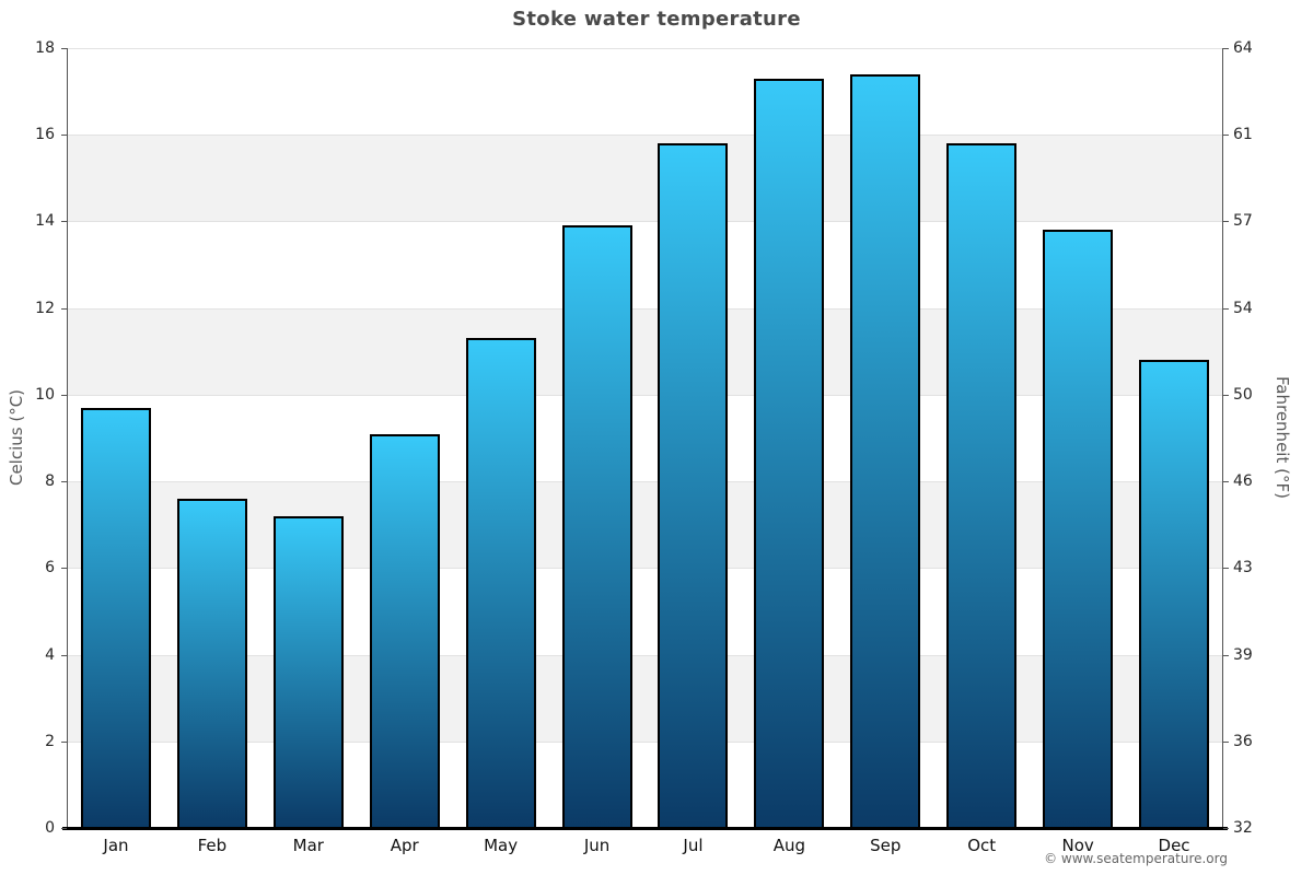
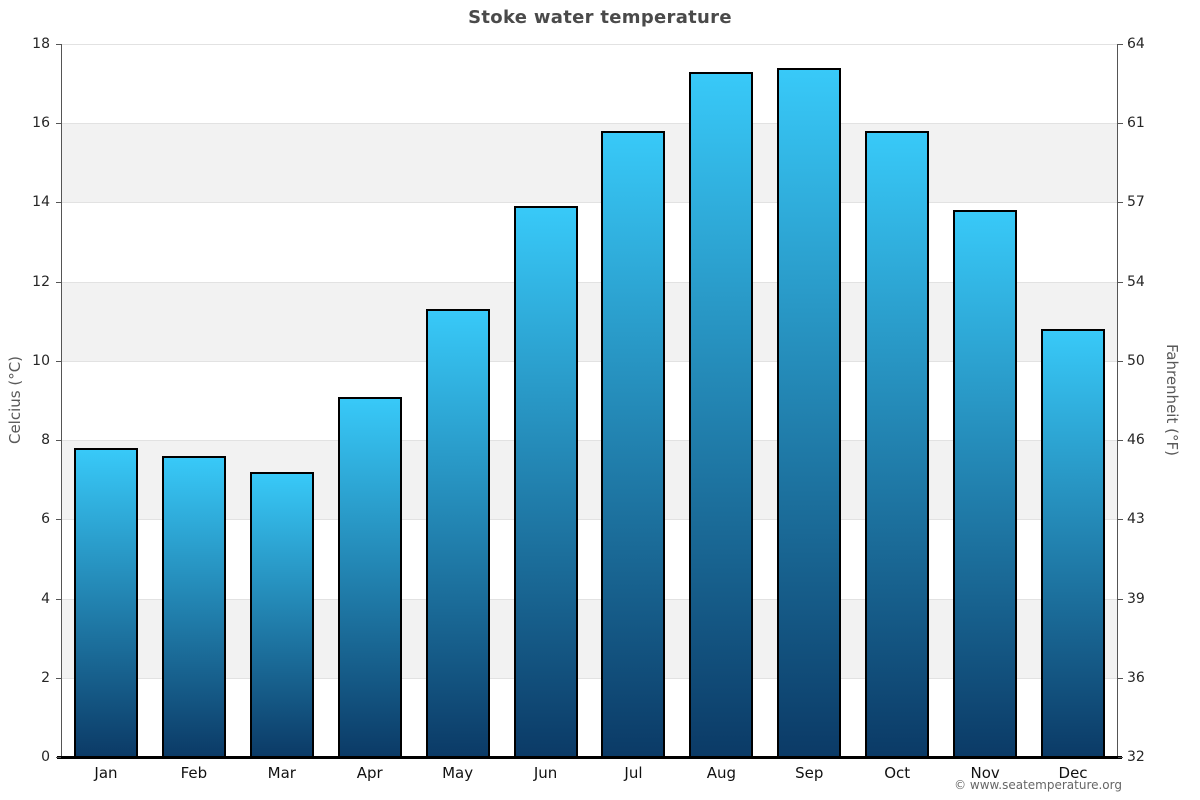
Jan: 9.7 -> 7.8
